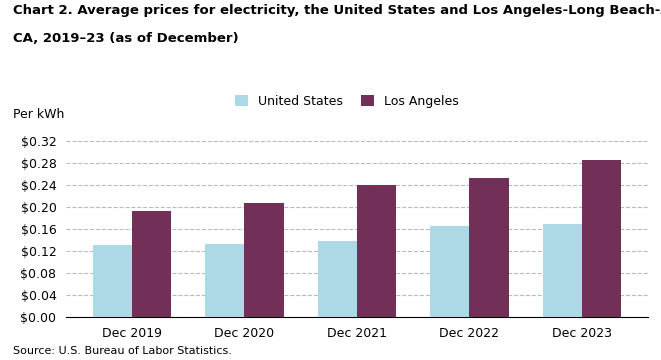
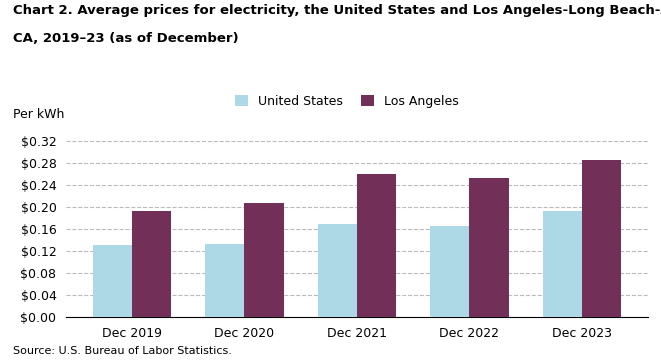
United States/Dec 2021: $0.138 -> $0.168
Los Angeles/Dec 2021: $0.240 -> $0.260
United States/Dec 2023: $0.168 -> $0.192
